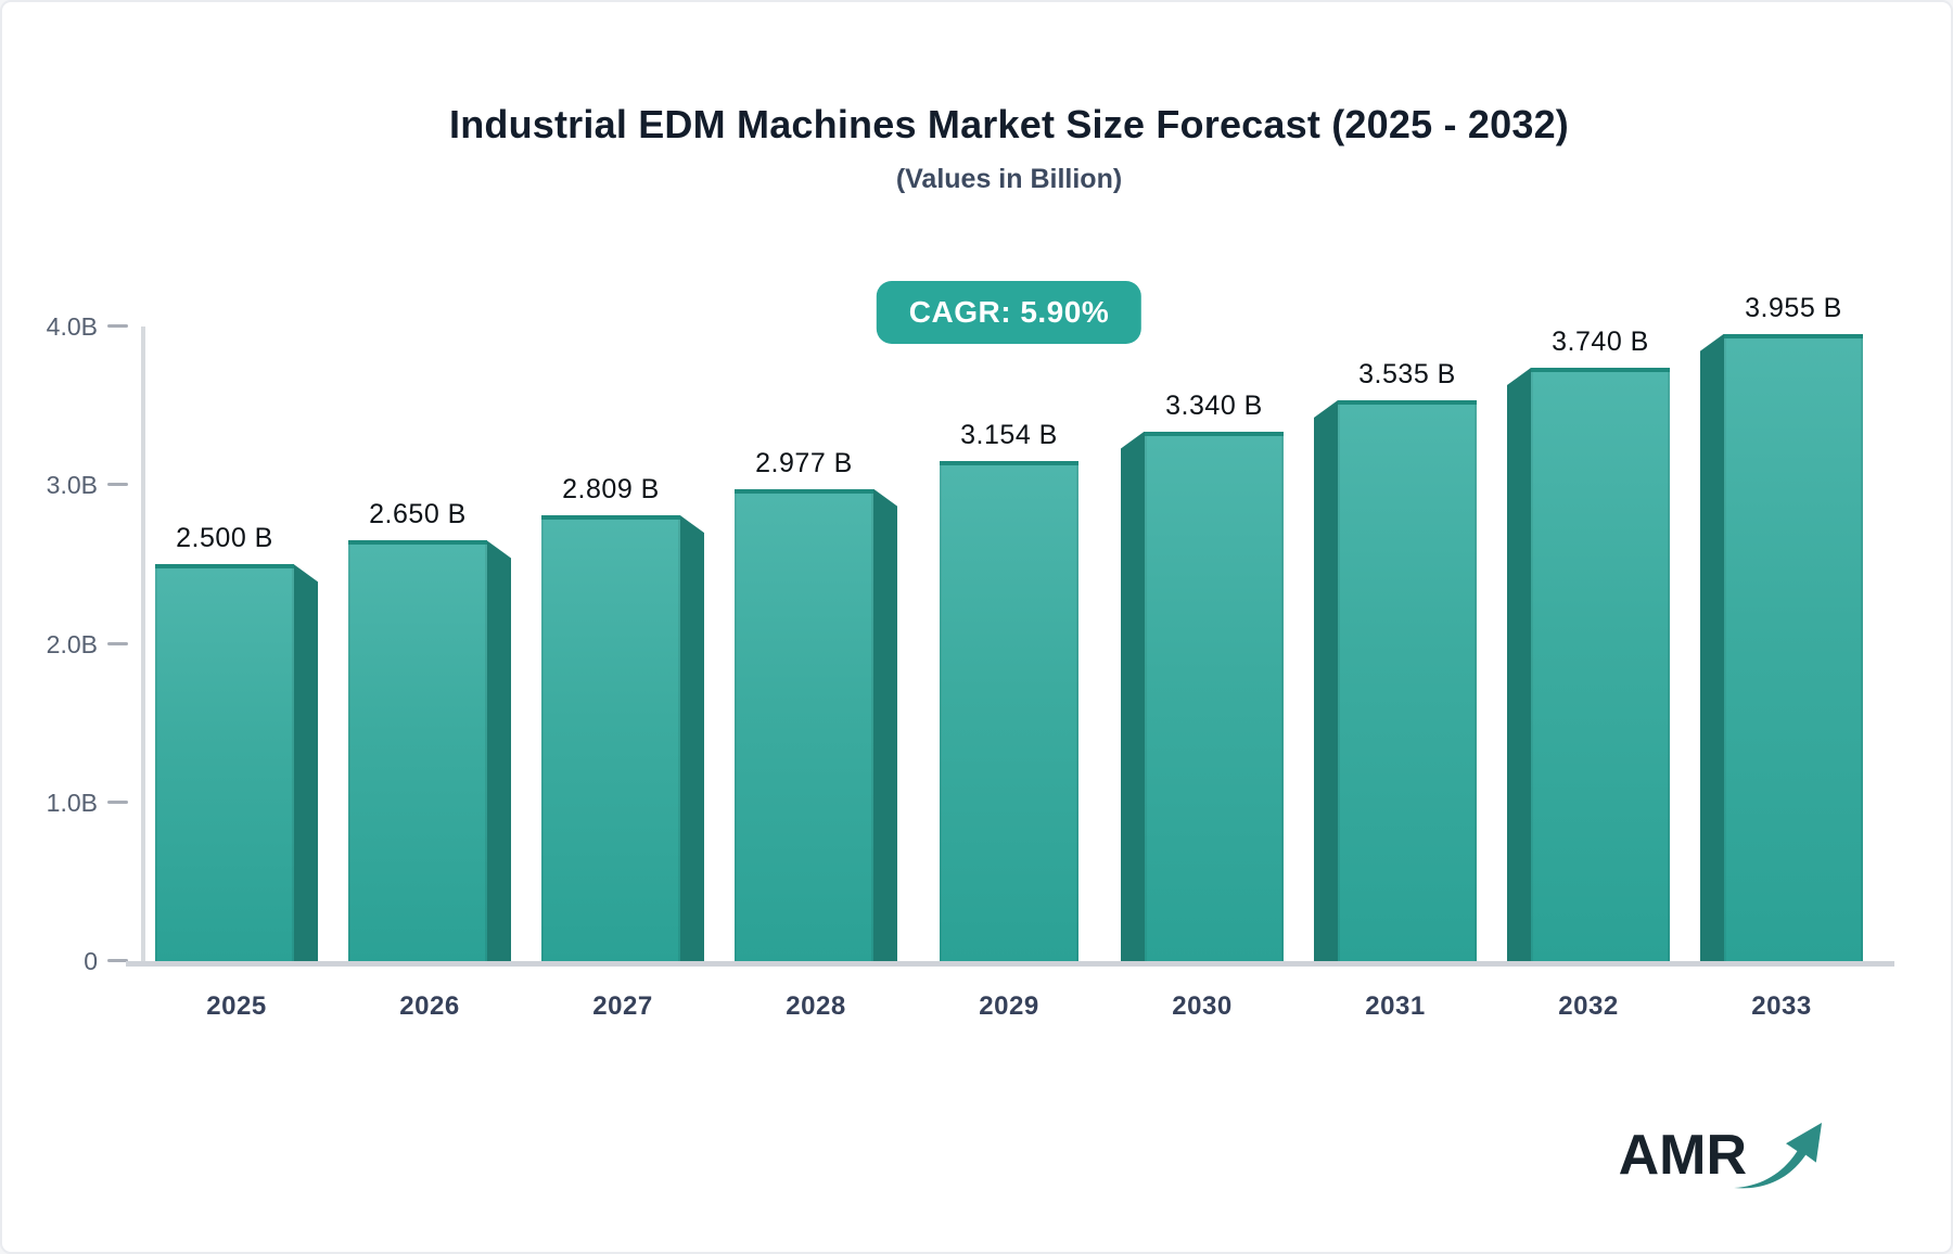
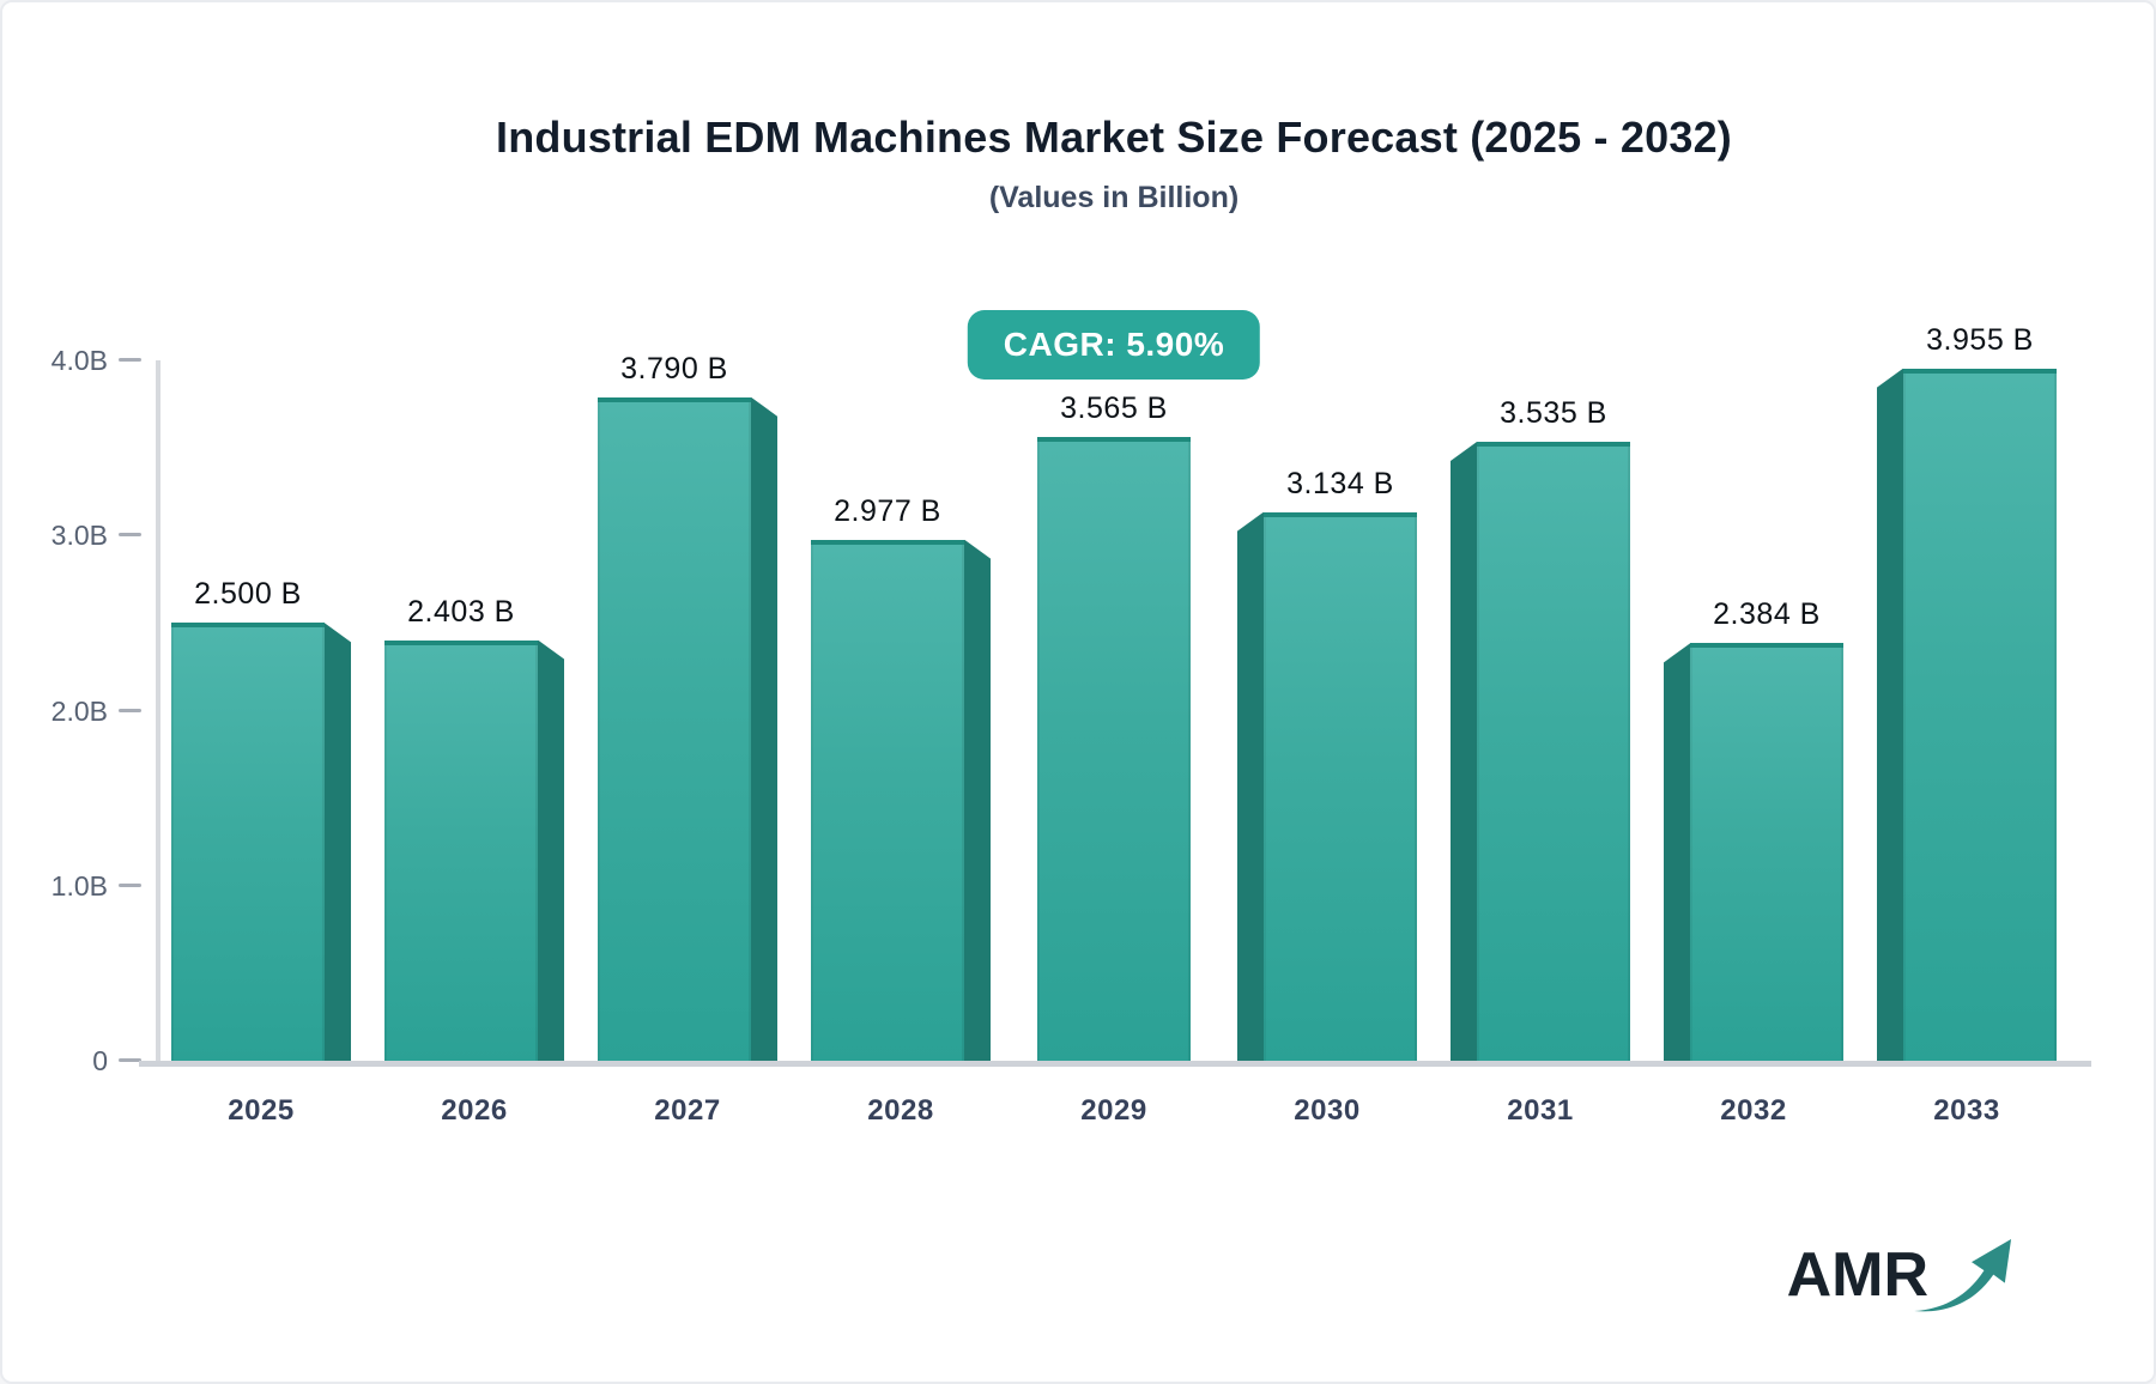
2026: 2.650 -> 2.403
2027: 2.809 -> 3.790
2029: 3.154 -> 3.565
2030: 3.340 -> 3.134
2032: 3.740 -> 2.384
